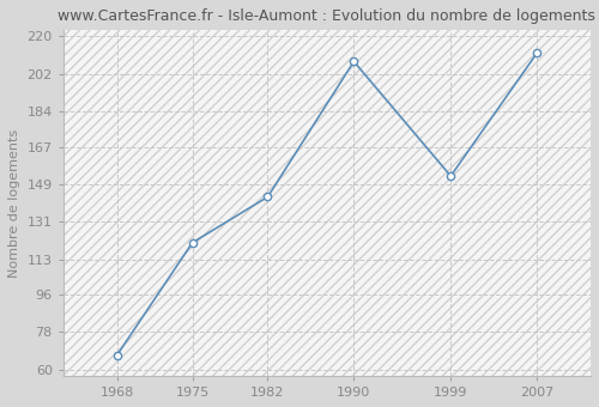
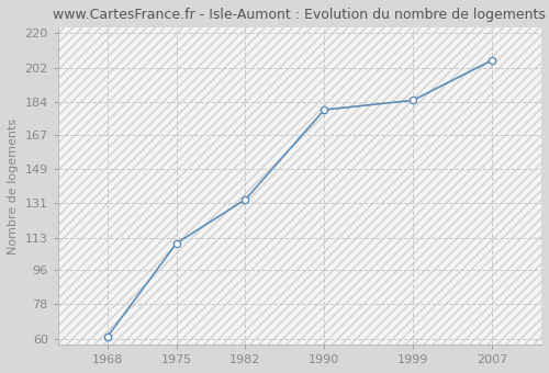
1968: 67 -> 61
1975: 121 -> 110
1982: 143 -> 133
1990: 208 -> 180
1999: 153 -> 185
2007: 212 -> 206
